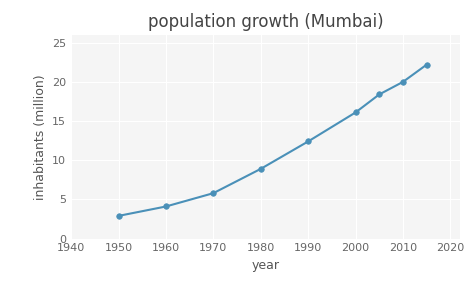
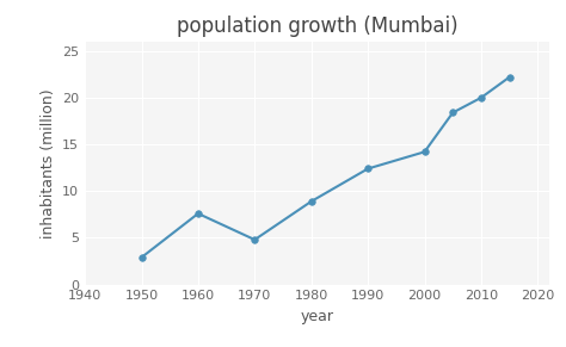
1960: 4.1 -> 7.6
1970: 5.8 -> 4.8
2000: 16.1 -> 14.2
